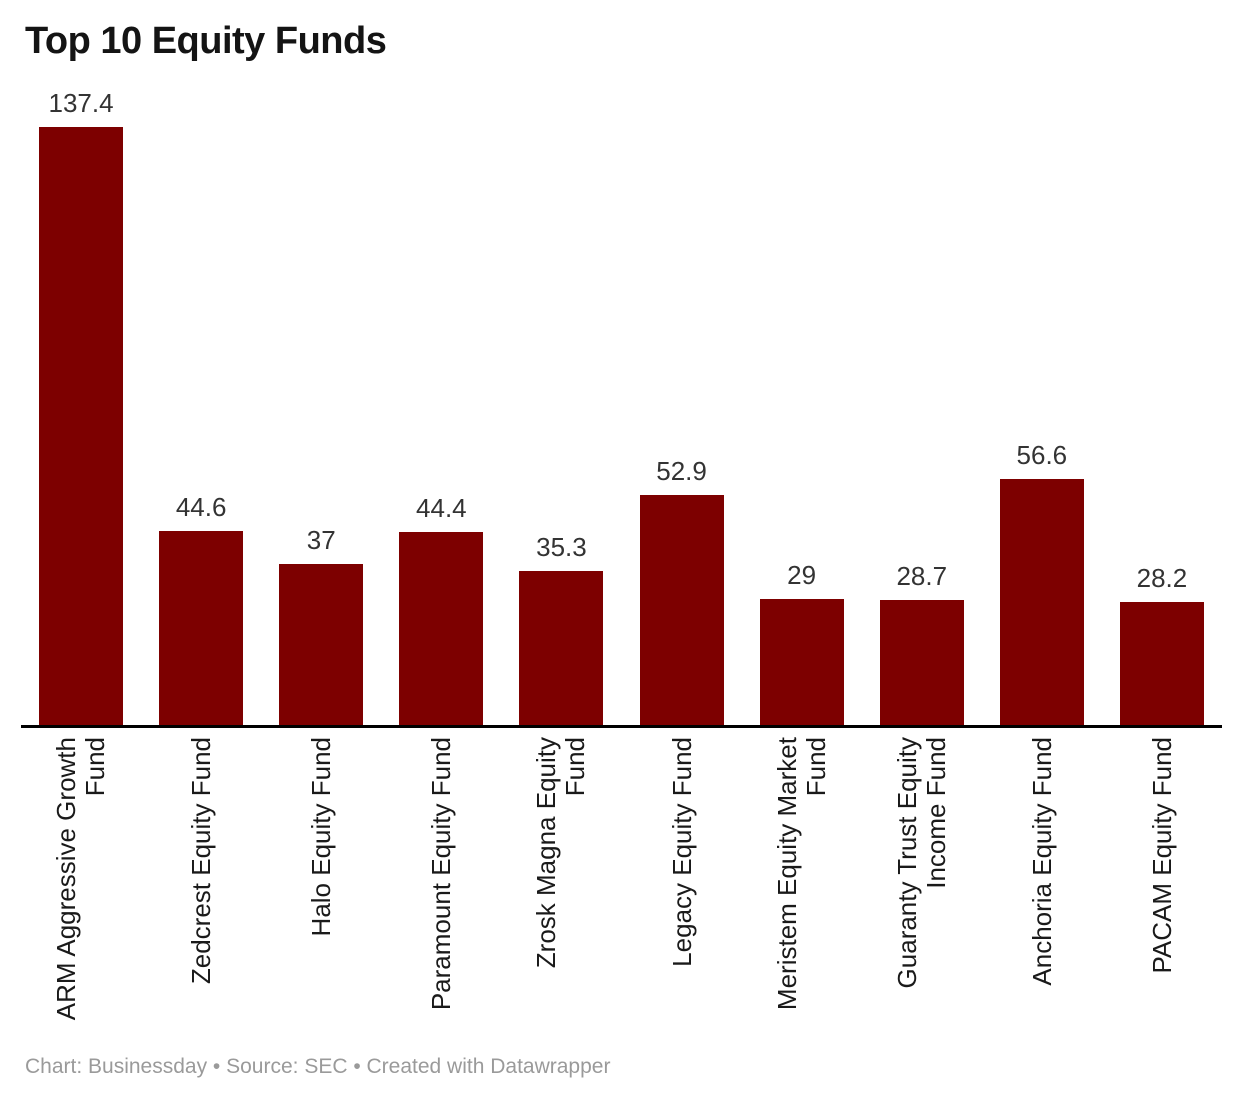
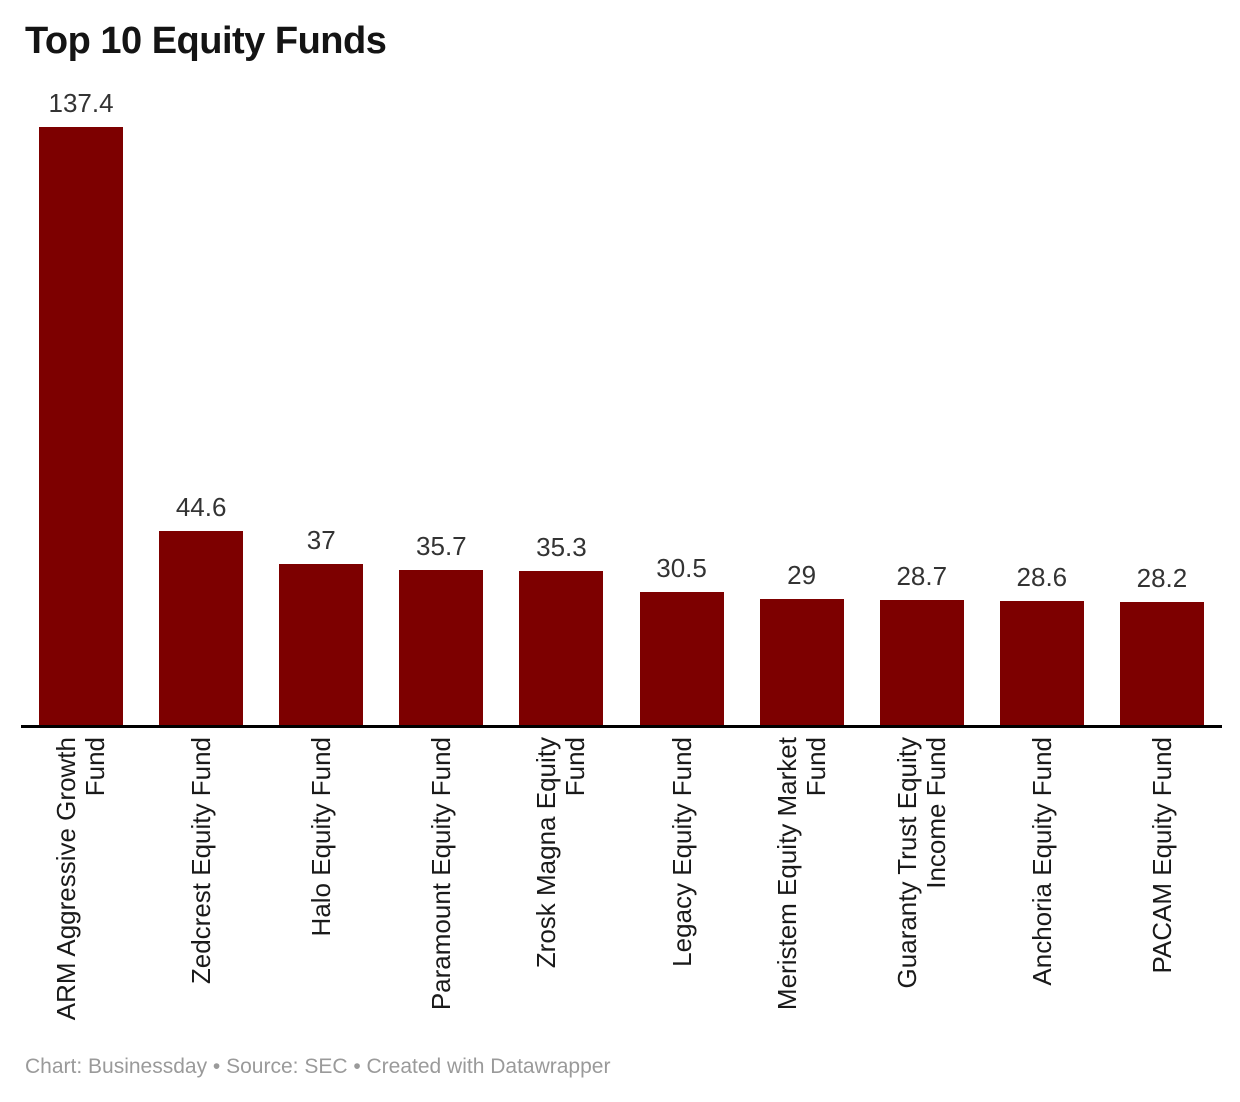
Paramount Equity Fund: 44.4 -> 35.7
Legacy Equity Fund: 52.9 -> 30.5
Anchoria Equity Fund: 56.6 -> 28.6
